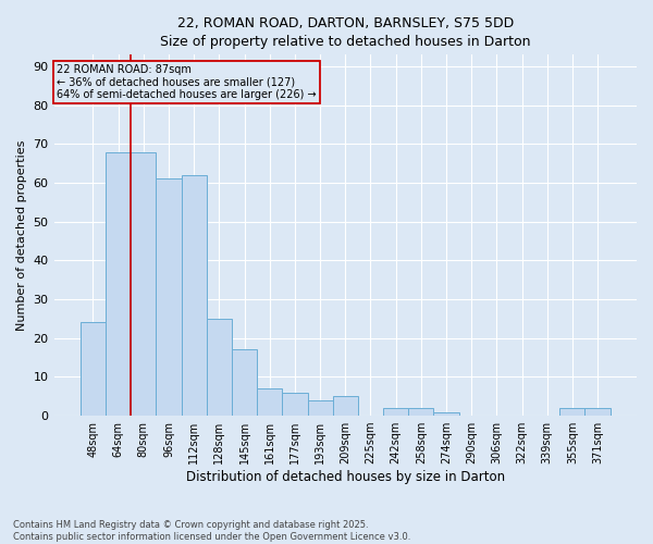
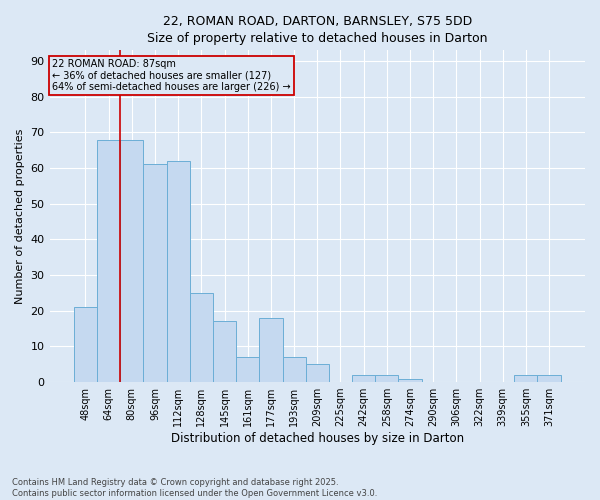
48sqm: 24 -> 21
177sqm: 6 -> 18
193sqm: 4 -> 7
